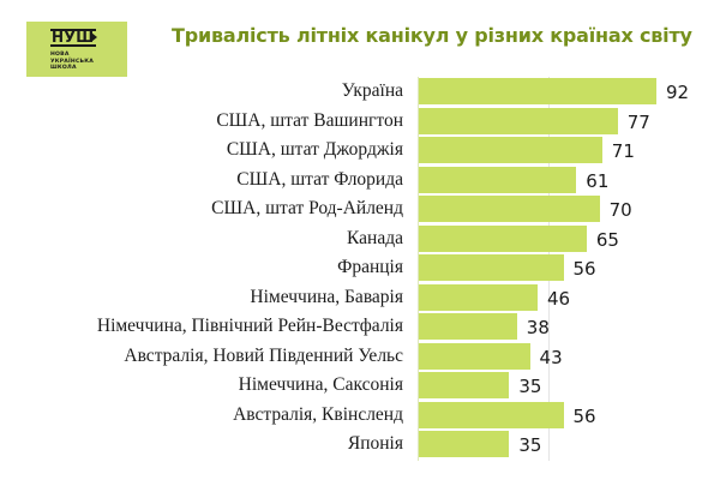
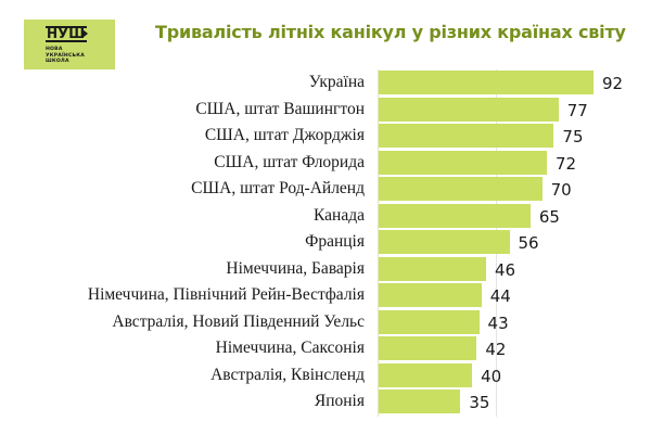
США, штат Джорджія: 71 -> 75
США, штат Флорида: 61 -> 72
Німеччина, Північний Рейн-Вестфалія: 38 -> 44
Німеччина, Саксонія: 35 -> 42
Австралія, Квінсленд: 56 -> 40
